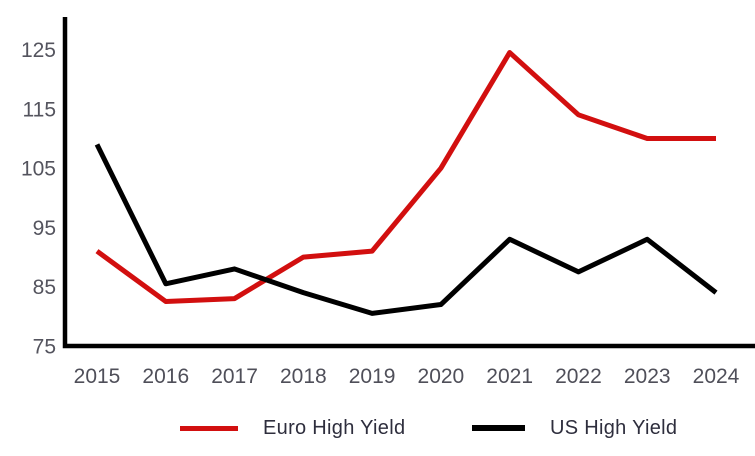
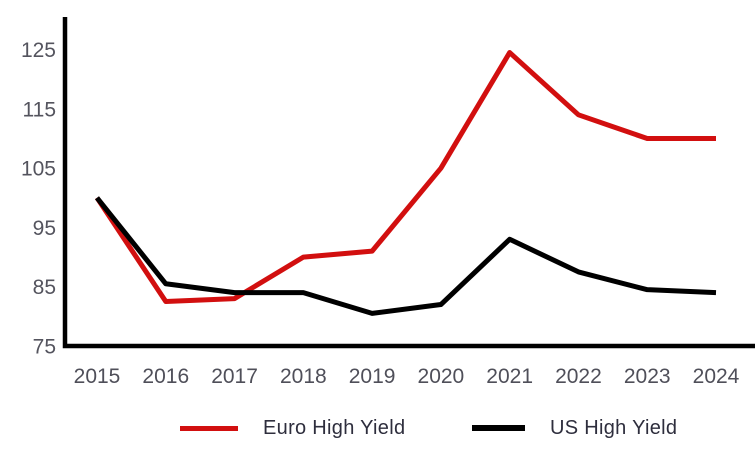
Euro High Yield/2015: 91 -> 100
US High Yield/2015: 109 -> 100
US High Yield/2017: 88 -> 84
US High Yield/2023: 93 -> 84
